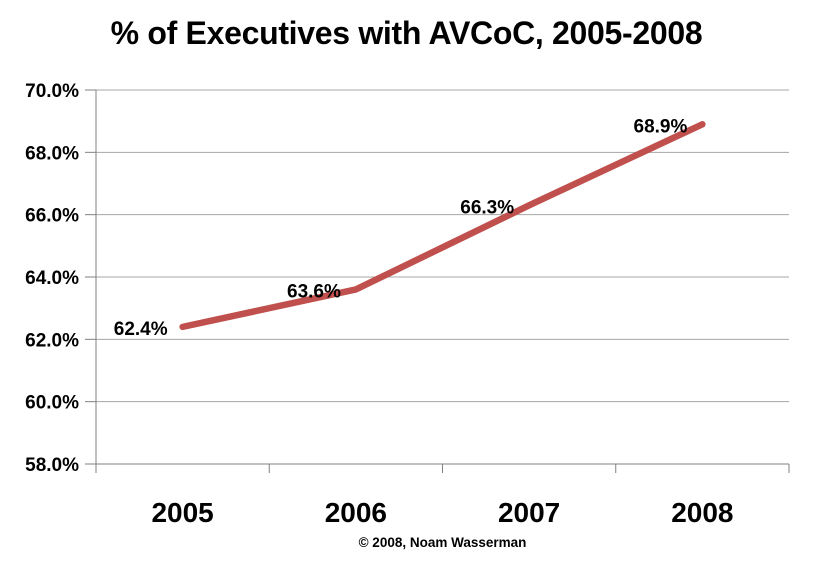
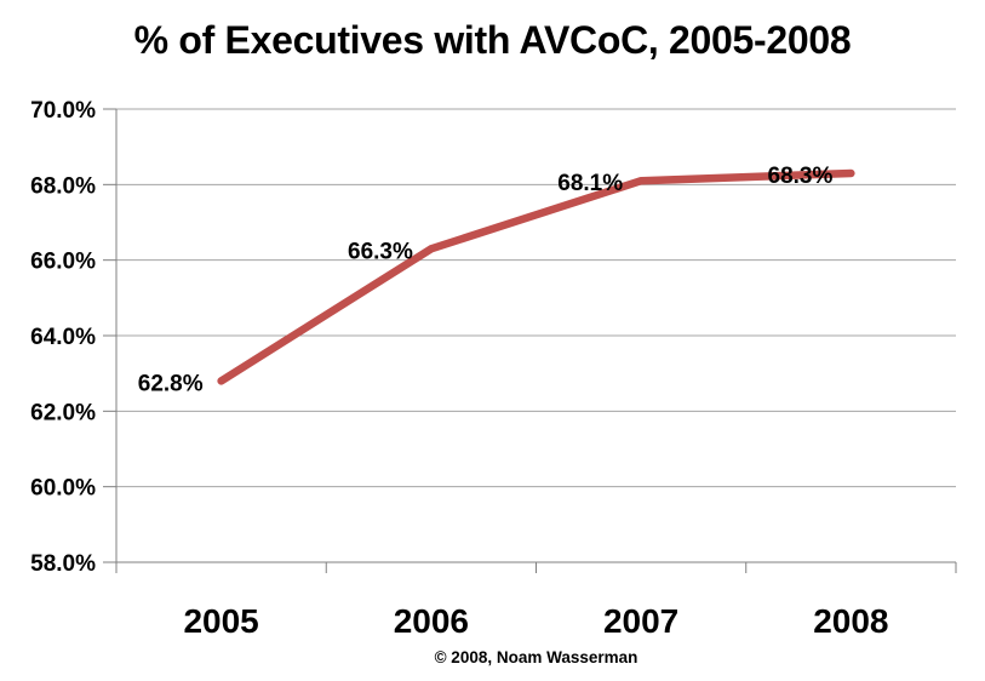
2005: 62.4% -> 62.8%
2006: 63.6% -> 66.3%
2007: 66.3% -> 68.1%
2008: 68.9% -> 68.3%
